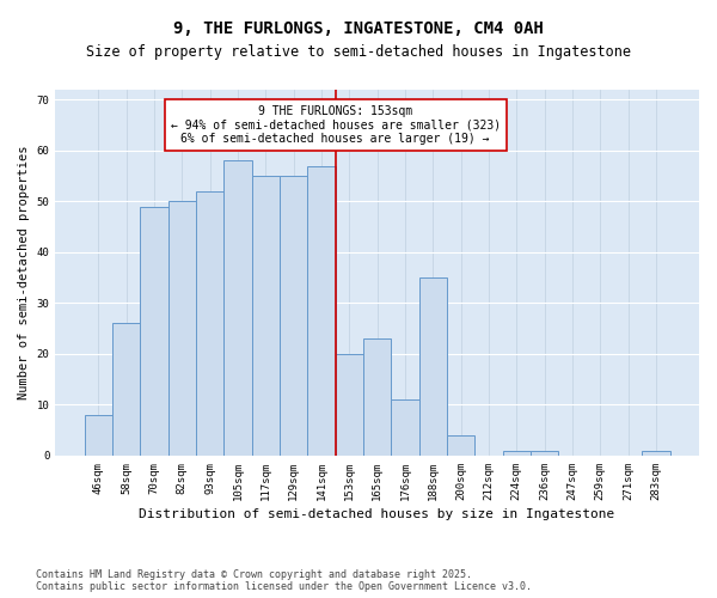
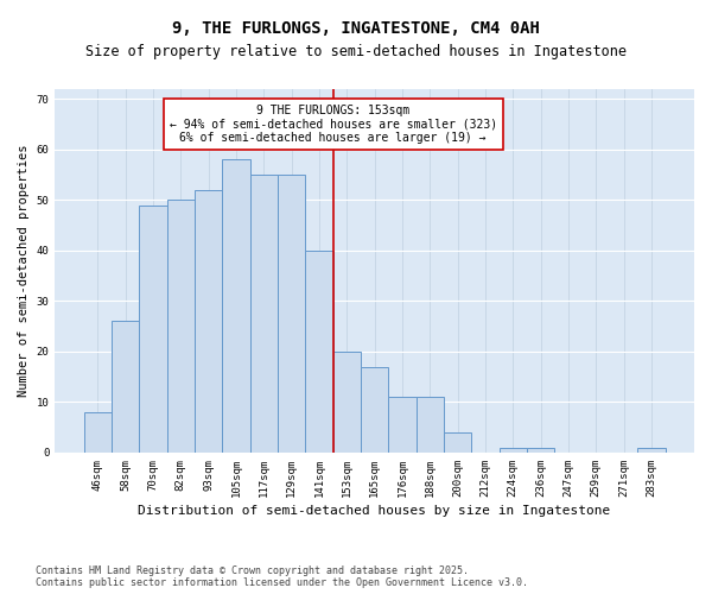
141sqm: 57 -> 40
165sqm: 23 -> 17
188sqm: 35 -> 11
